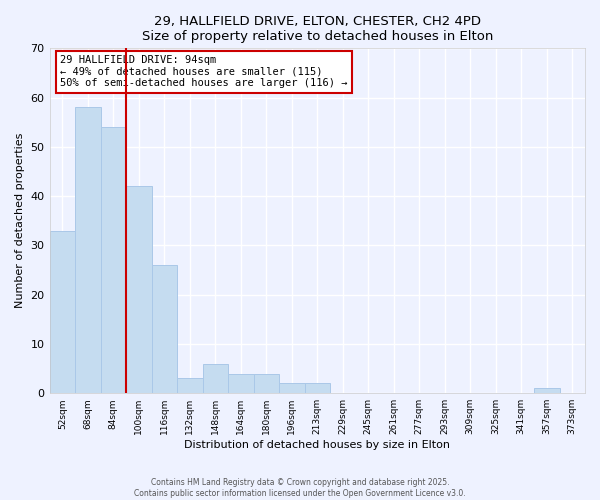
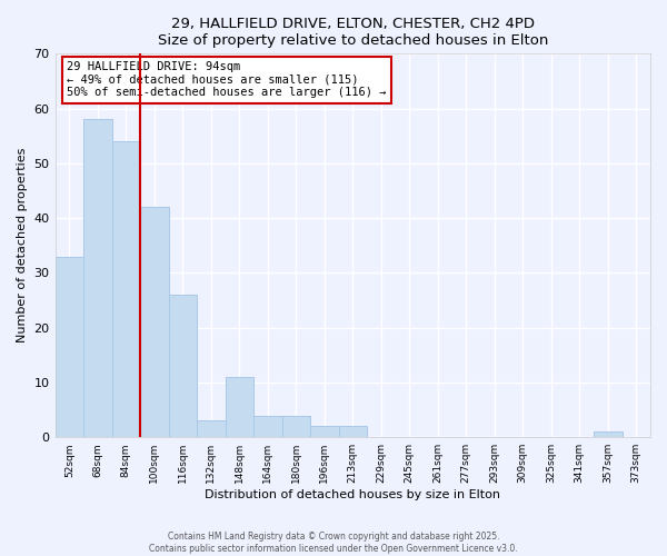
148sqm: 6 -> 11
